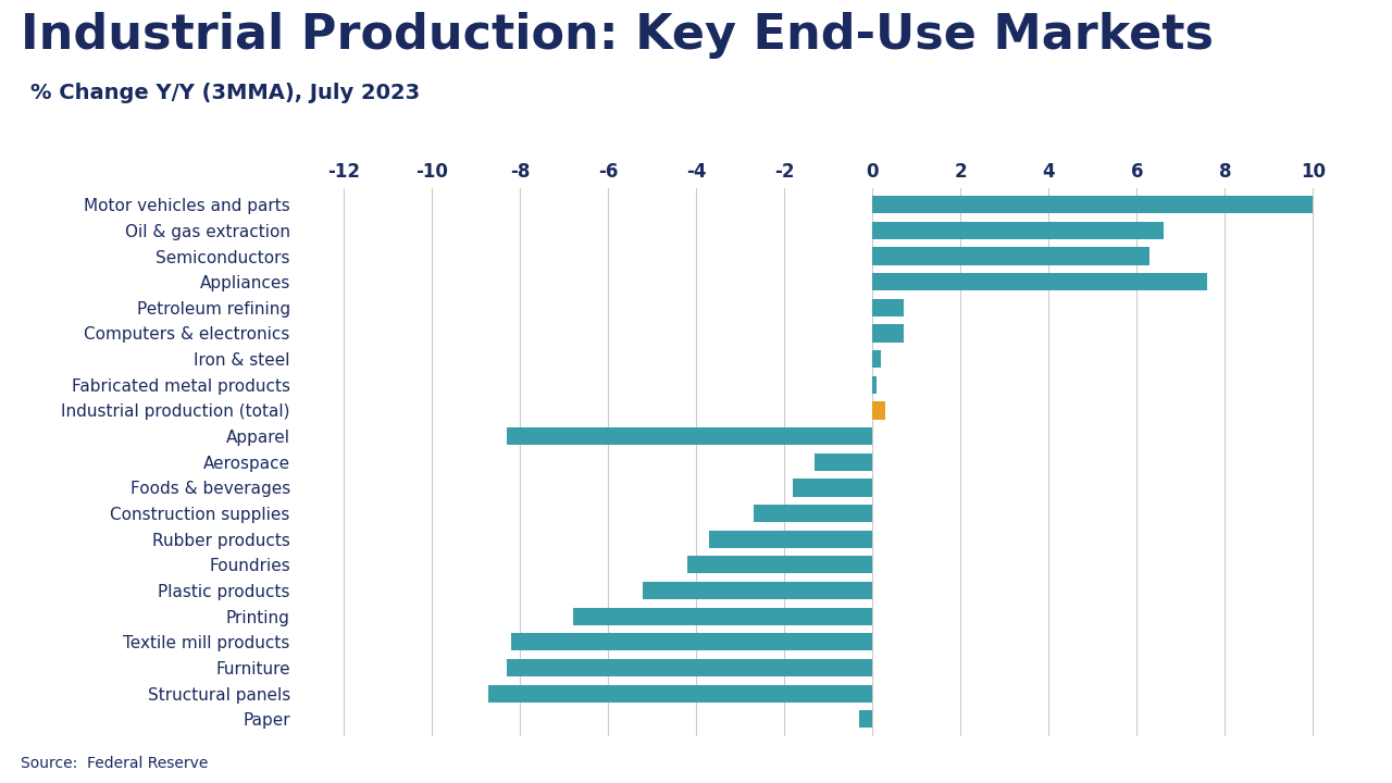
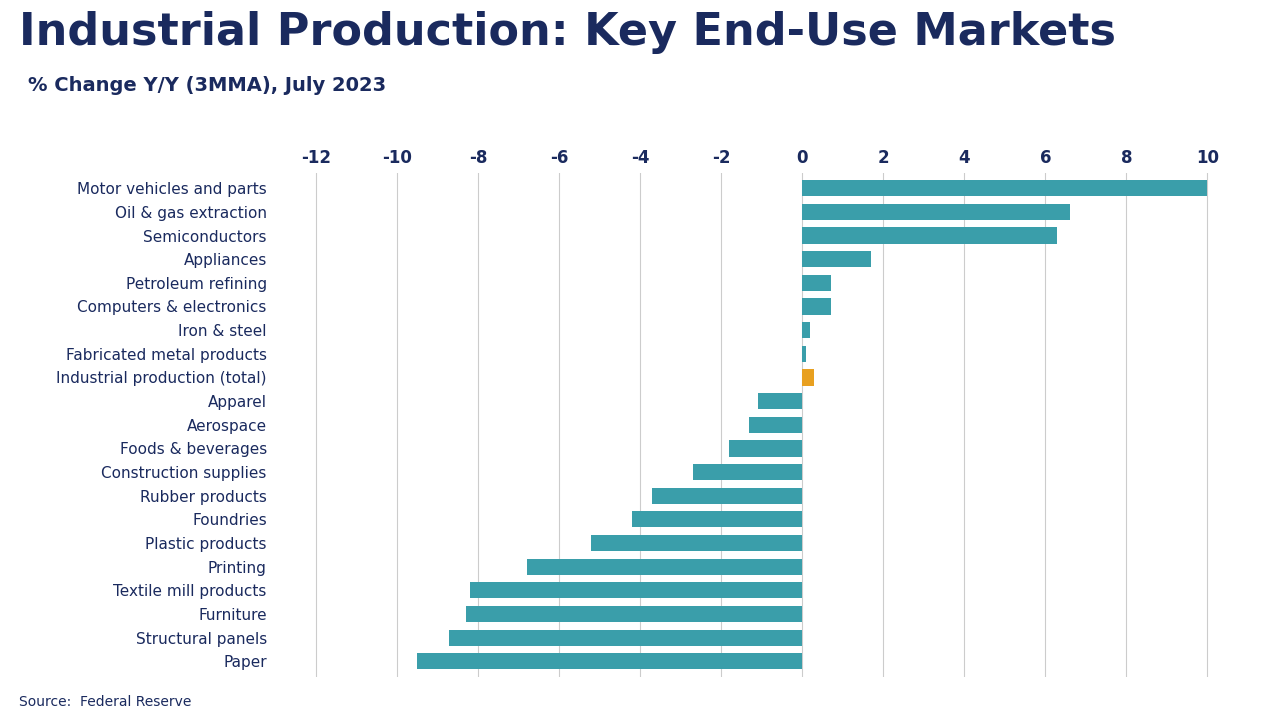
Appliances: 7.6 -> 1.7
Apparel: -8.3 -> -1.1
Paper: -0.3 -> -9.5
